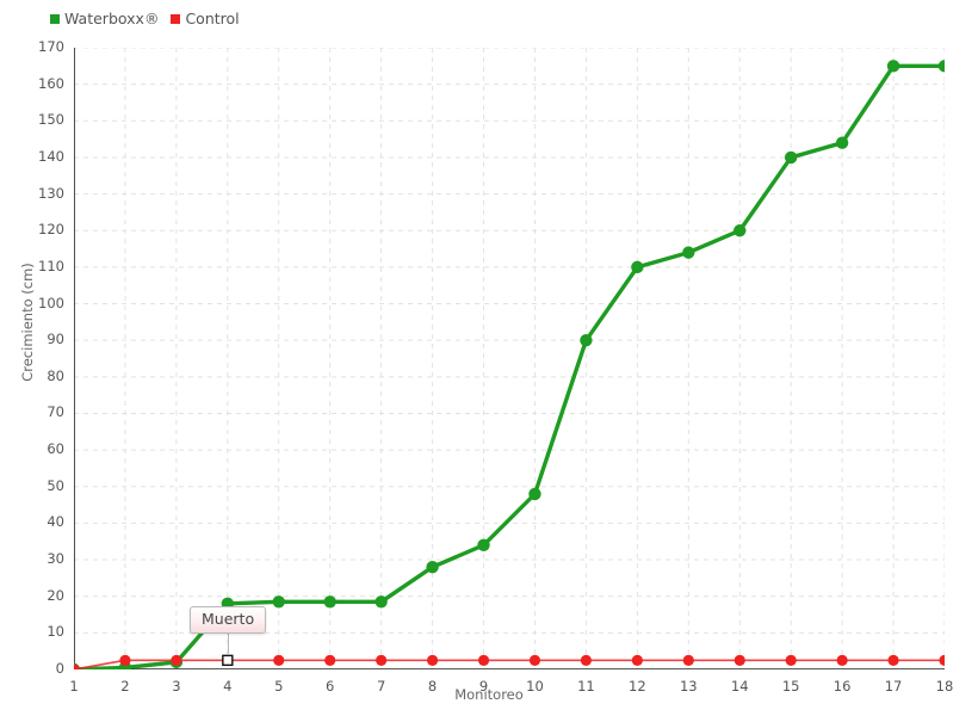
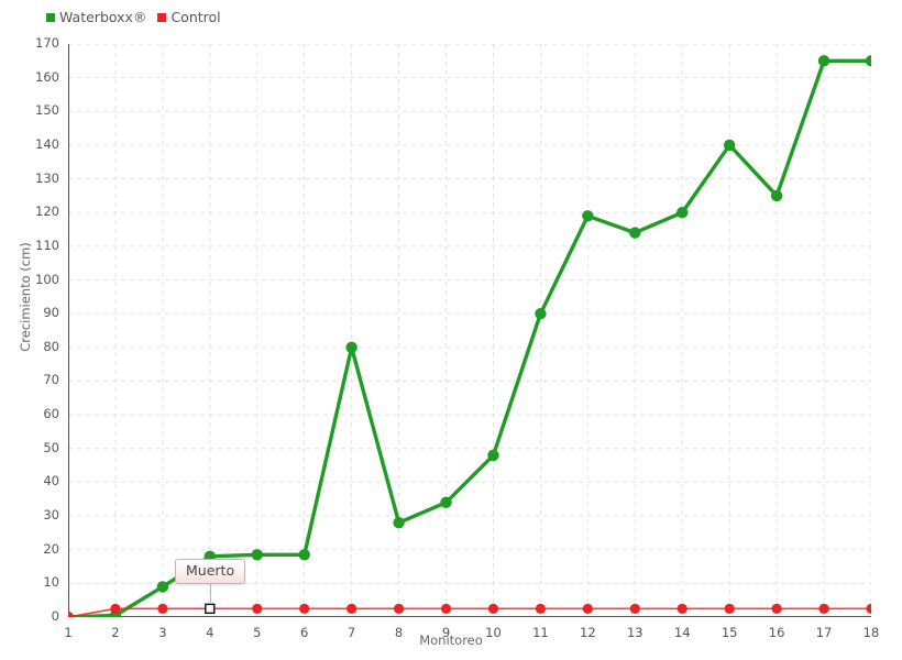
Waterboxx®/3: 2 -> 9
Waterboxx®/7: 18 -> 80
Waterboxx®/12: 110 -> 119
Waterboxx®/16: 144 -> 125
